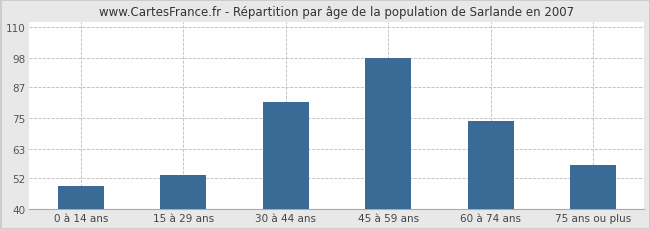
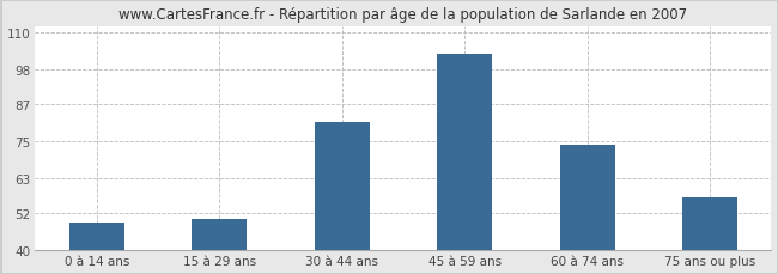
15 à 29 ans: 53 -> 50
45 à 59 ans: 98 -> 103
